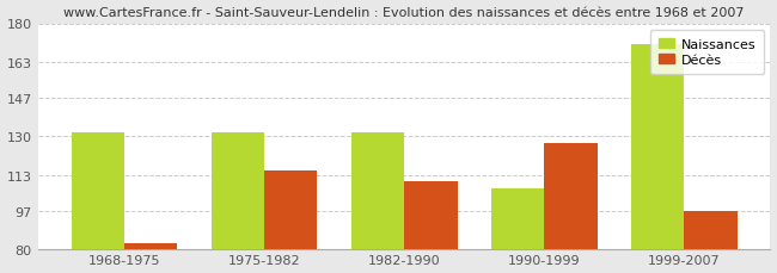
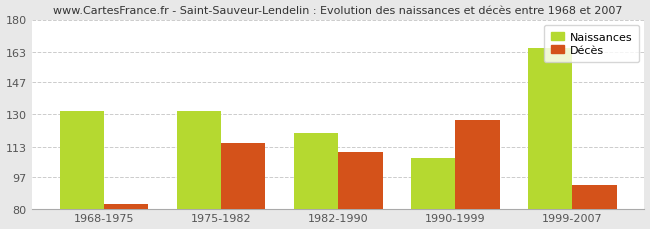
Naissances/1982-1990: 132 -> 120
Naissances/1999-2007: 171 -> 165
Décès/1999-2007: 97 -> 93
